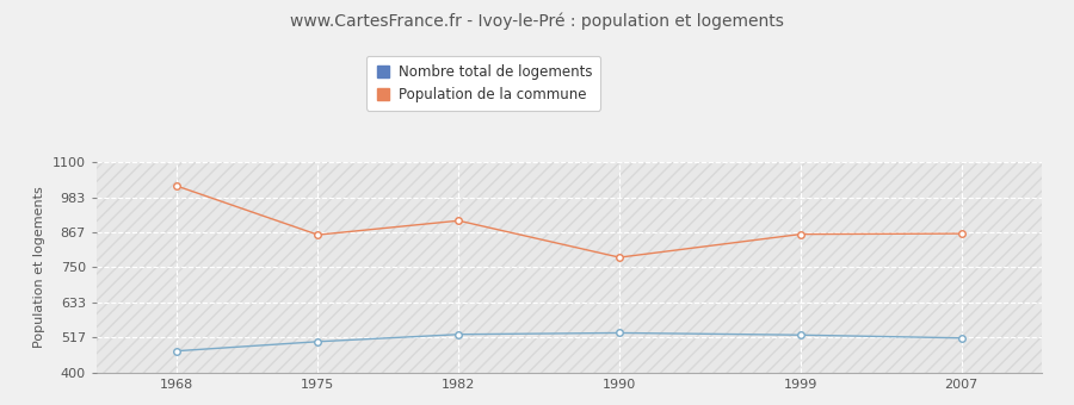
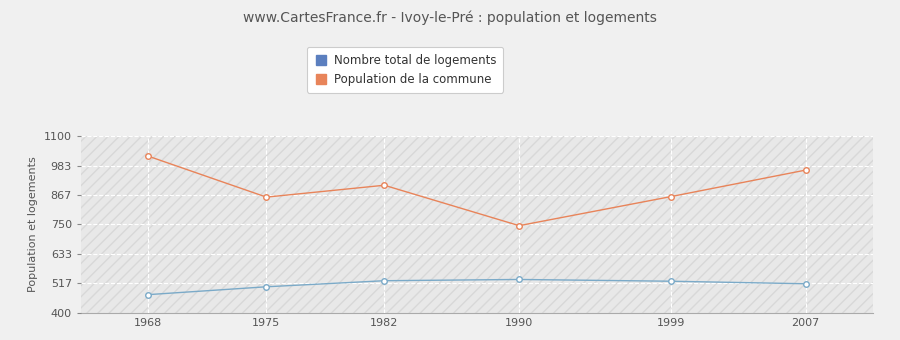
Population de la commune/1990: 783 -> 745
Population de la commune/2007: 862 -> 965
